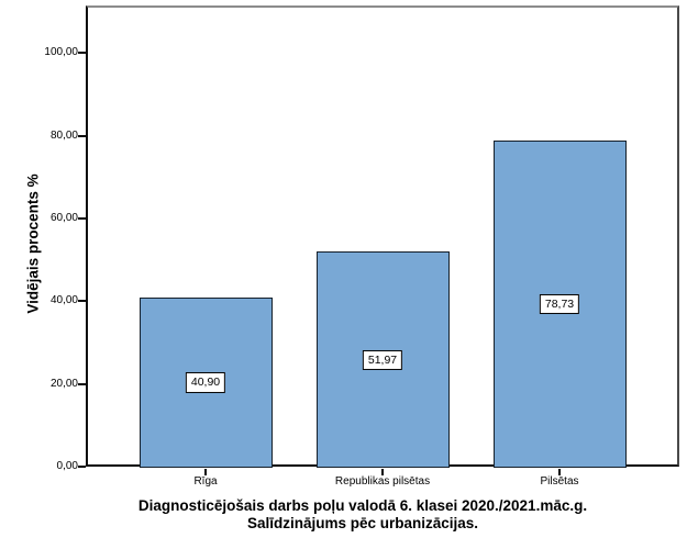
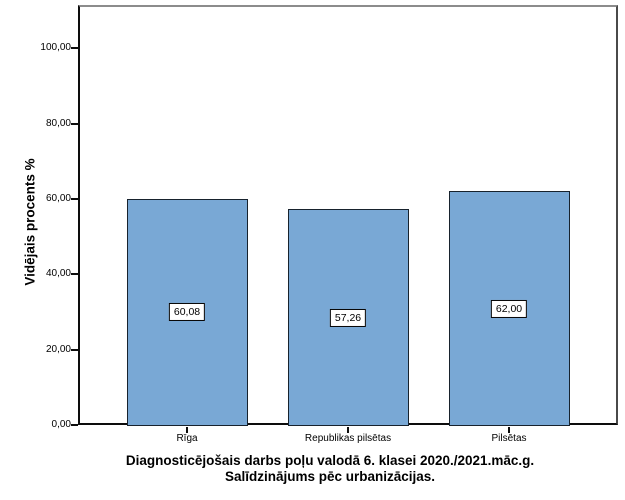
Rīga: 40,90 -> 60,08
Republikas pilsētas: 51,97 -> 57,26
Pilsētas: 78,73 -> 62,00
